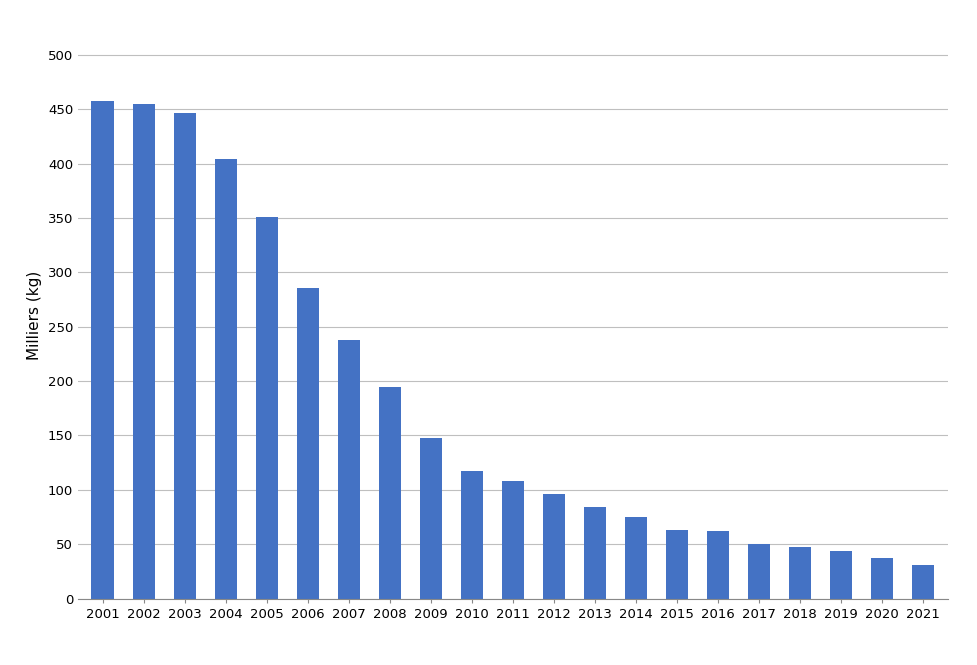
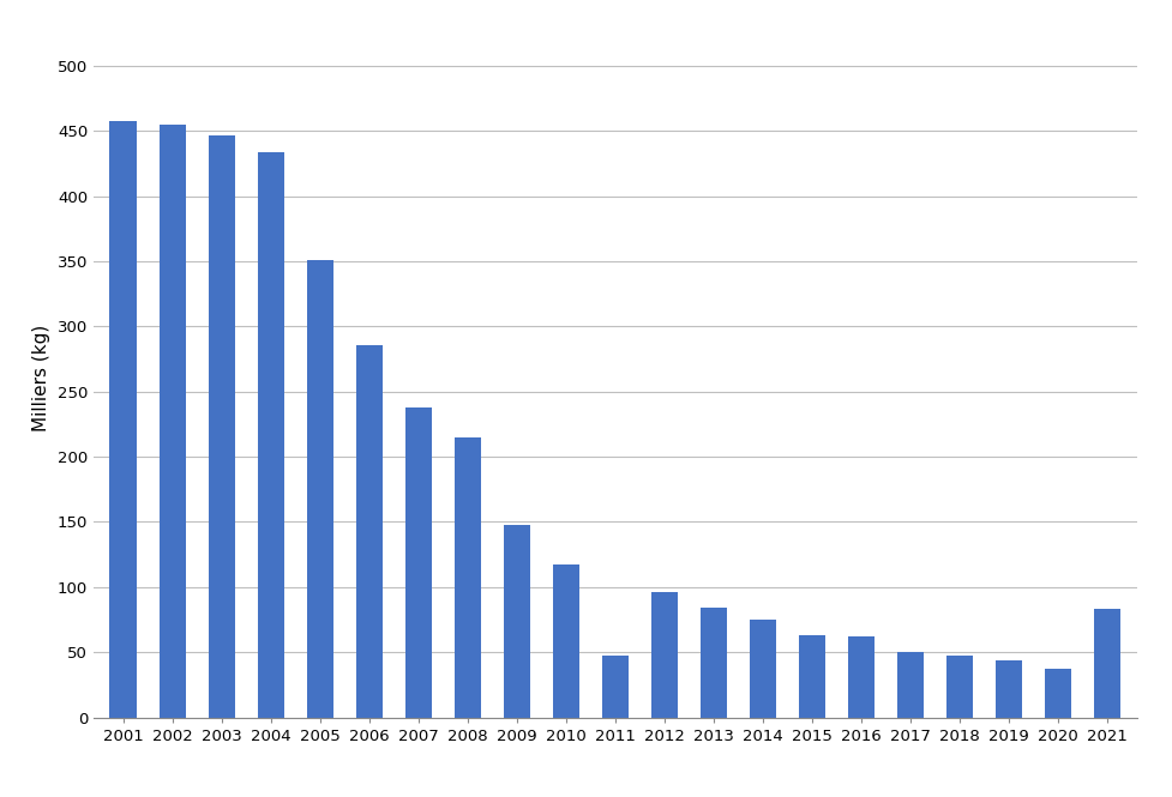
2004: 404 -> 434
2008: 195 -> 215
2011: 108 -> 47
2021: 31 -> 83
